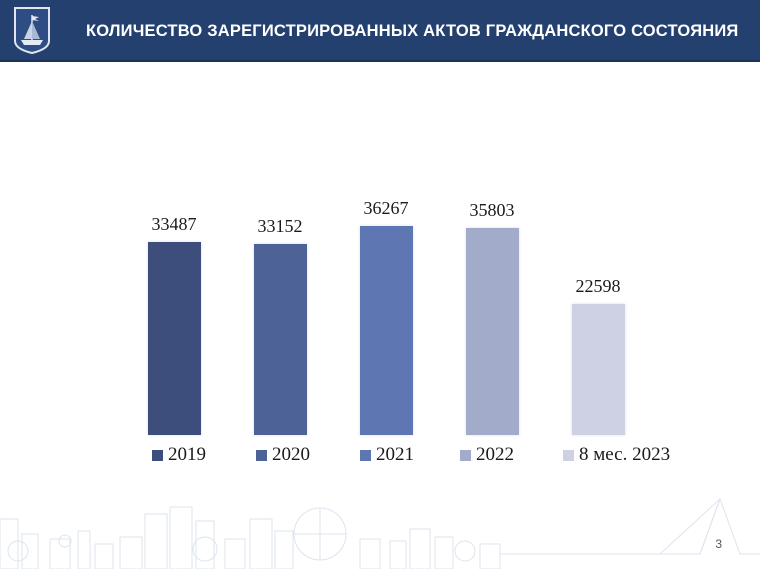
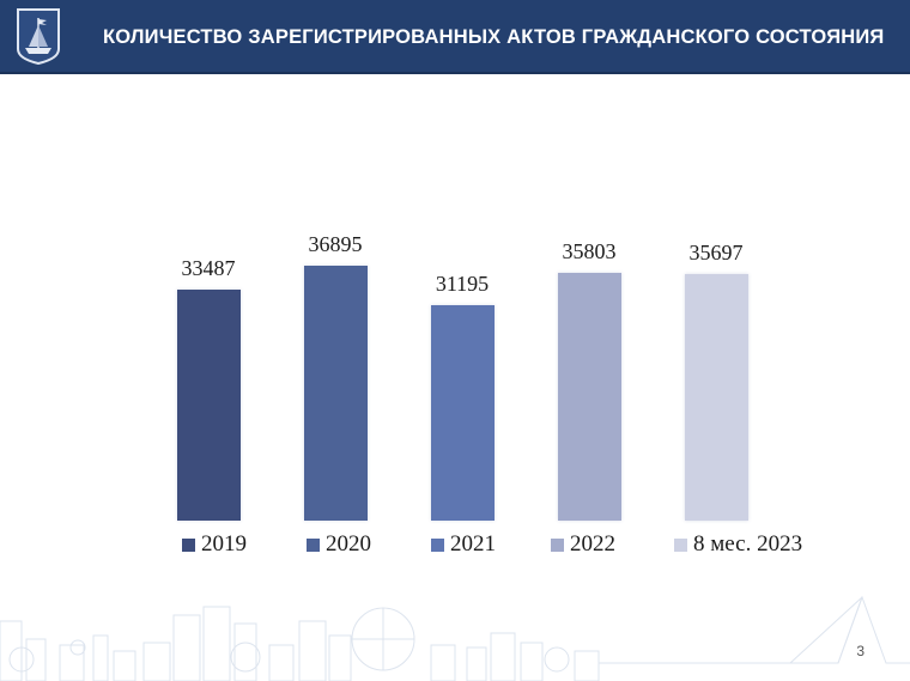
2020: 33152 -> 36895
2021: 36267 -> 31195
8 мес. 2023: 22598 -> 35697
